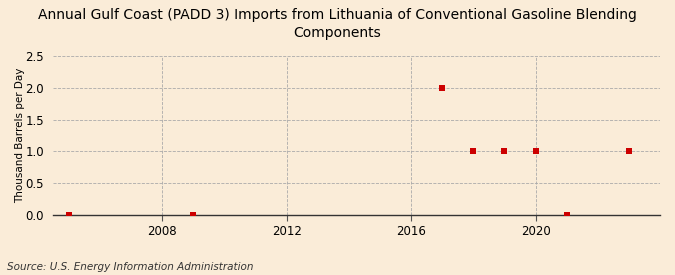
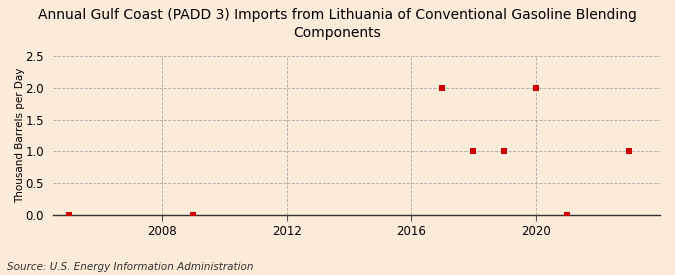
2020: 1 -> 2
